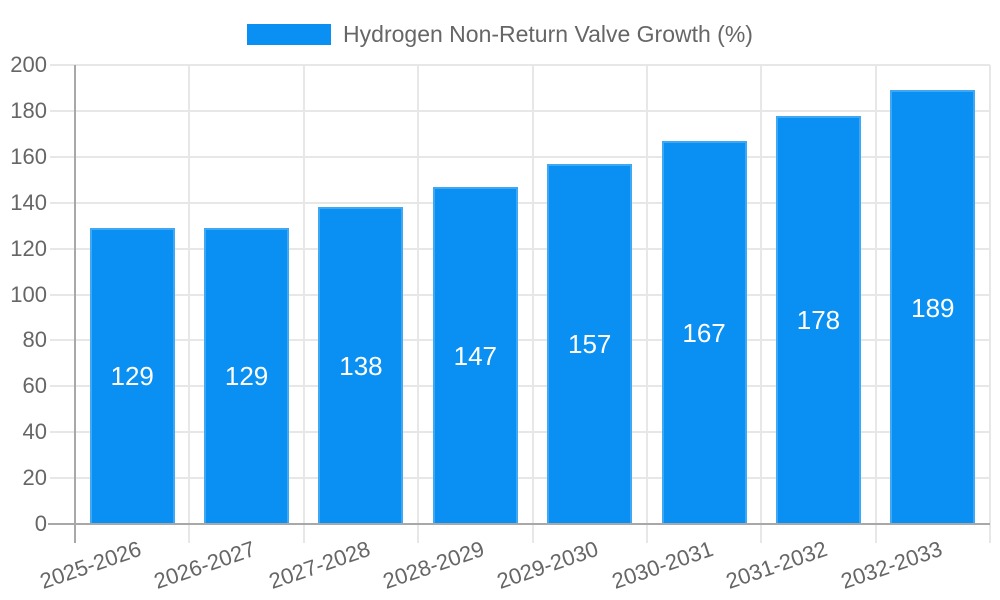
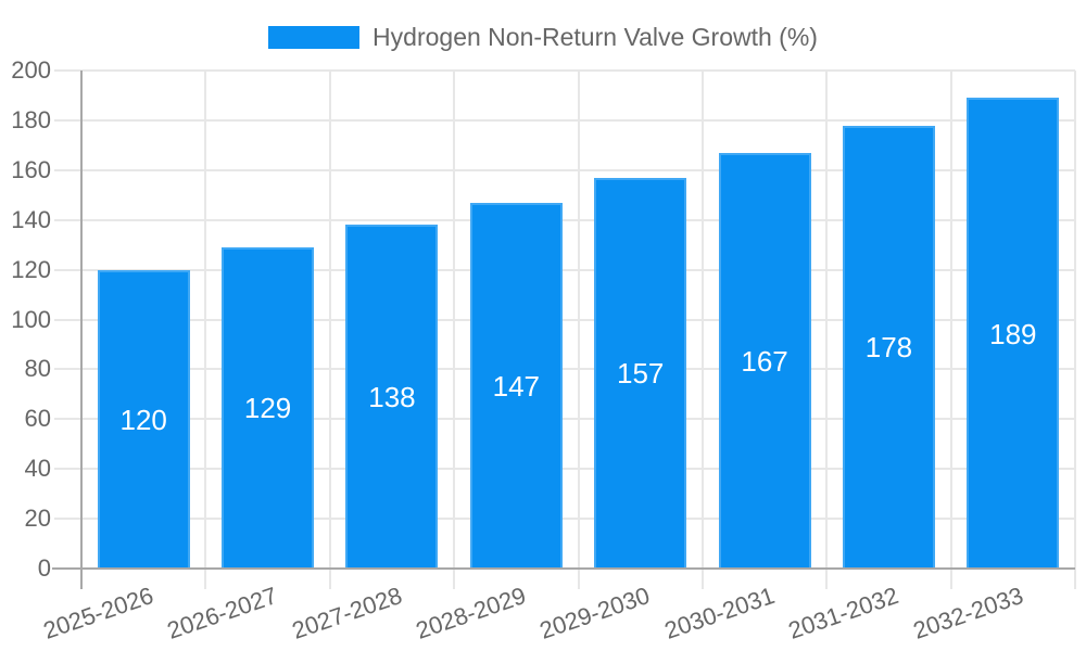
2025-2026: 129 -> 120
